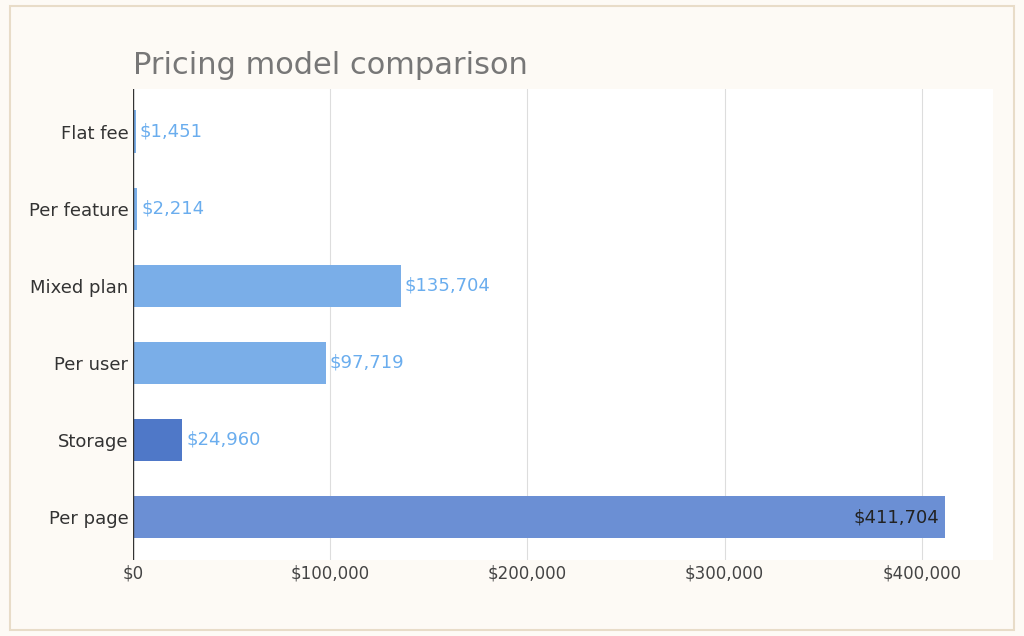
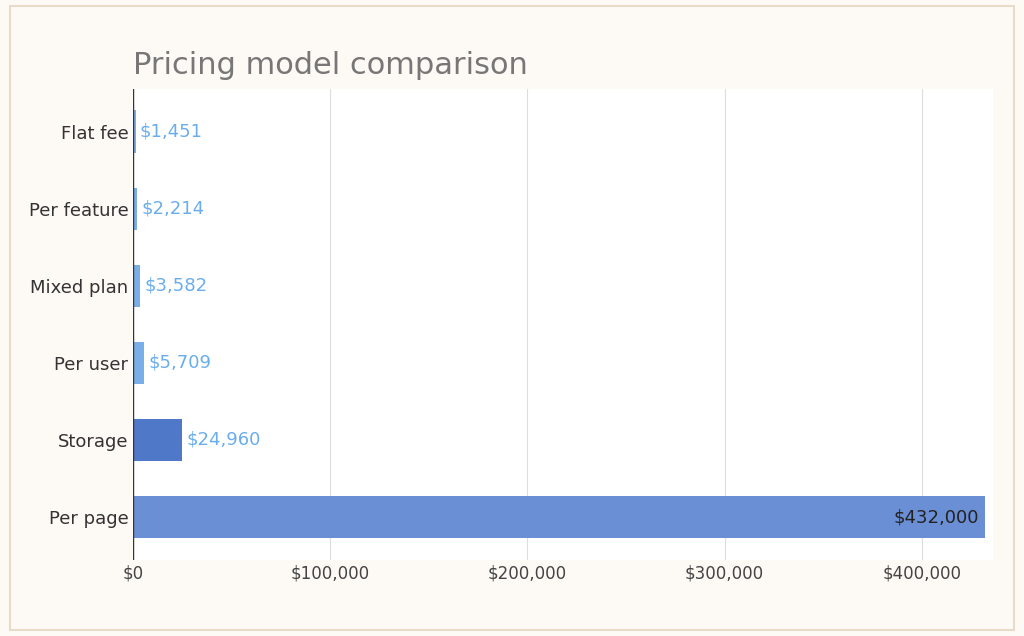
Mixed plan: $135,704 -> $3,582
Per user: $97,719 -> $5,709
Per page: $411,704 -> $432,000
